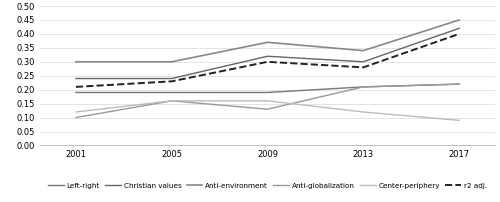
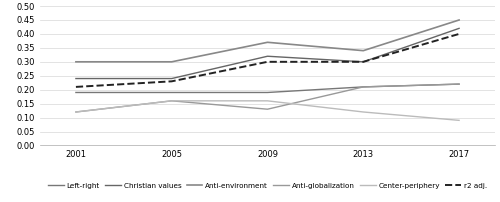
Anti-globalization/2001: 0.10 -> 0.12
r2 adj./2013: 0.28 -> 0.30
